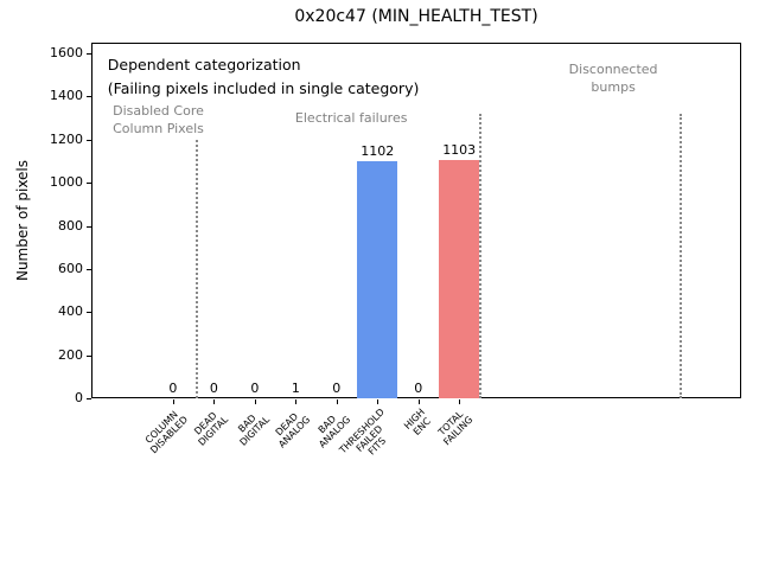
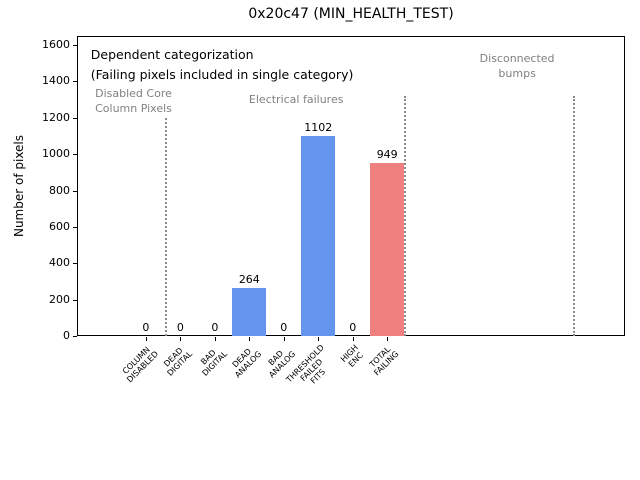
DEAD ANALOG: 1 -> 264
TOTAL FAILING: 1103 -> 949
